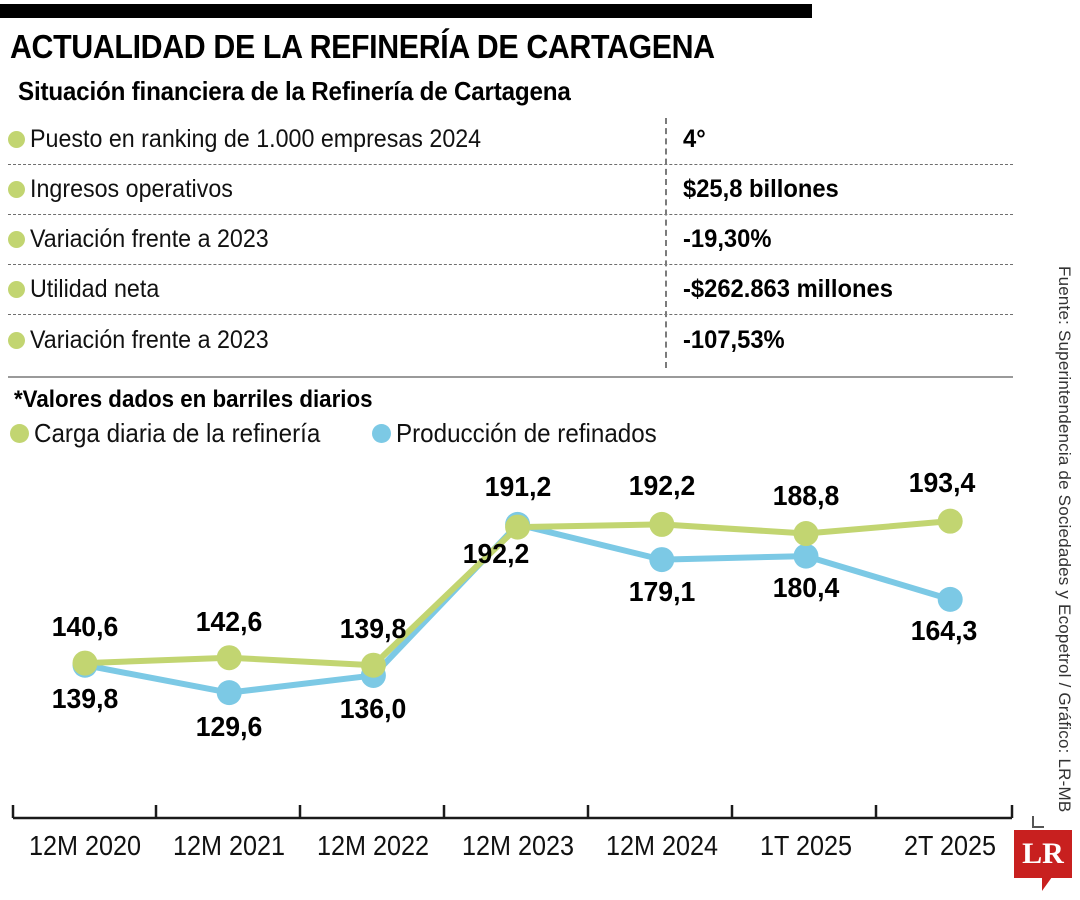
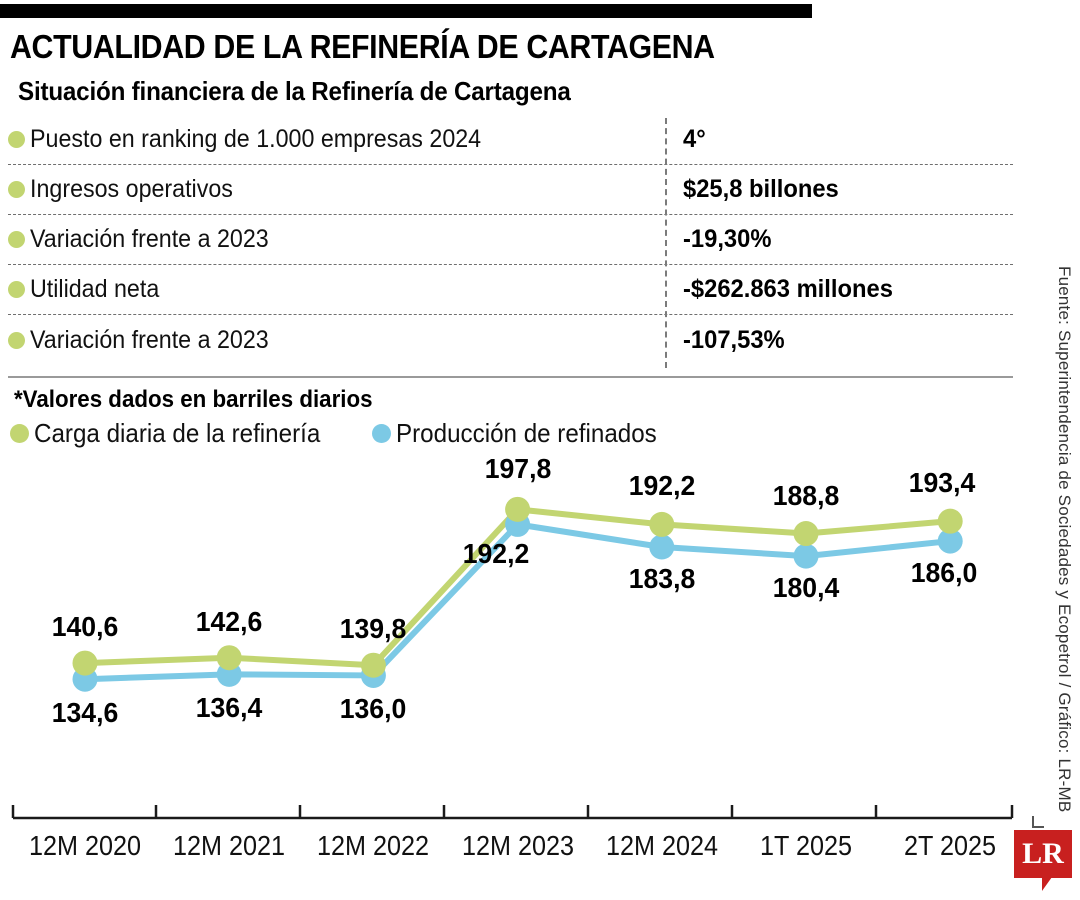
Producción de refinados/12M 2020: 139,8 -> 134,6
Producción de refinados/12M 2021: 129,6 -> 136,4
Carga diaria de la refinería/12M 2023: 191,2 -> 197,8
Producción de refinados/12M 2024: 179,1 -> 183,8
Producción de refinados/2T 2025: 164,3 -> 186,0
